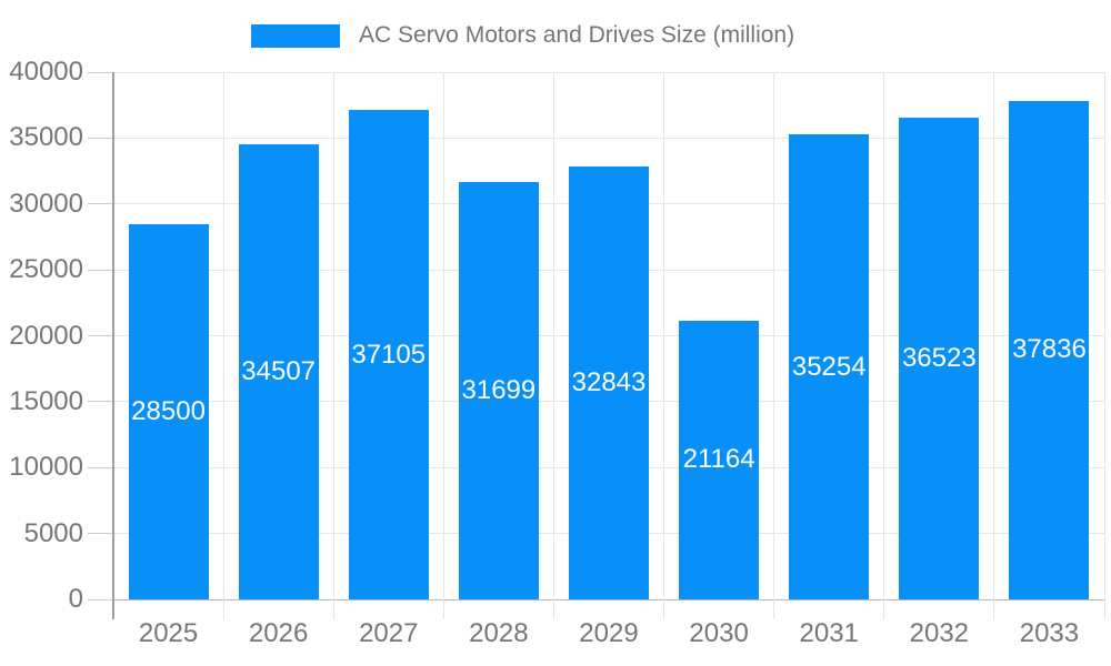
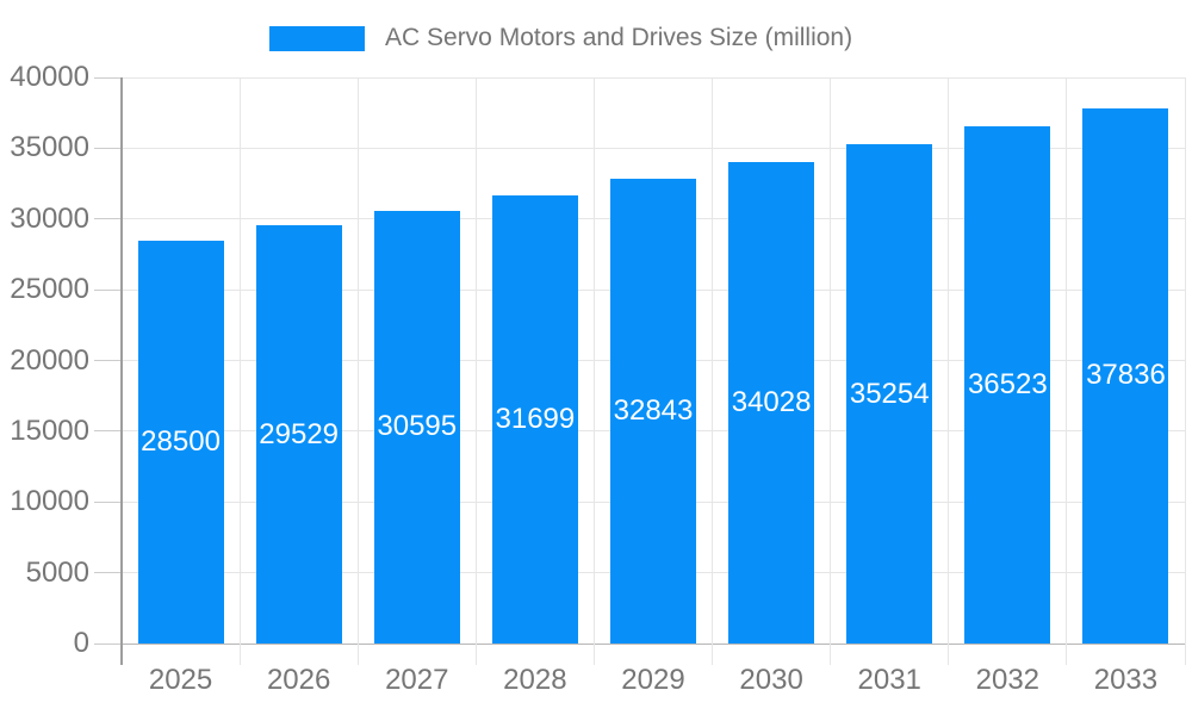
2026: 34507 -> 29529
2027: 37105 -> 30595
2030: 21164 -> 34028
